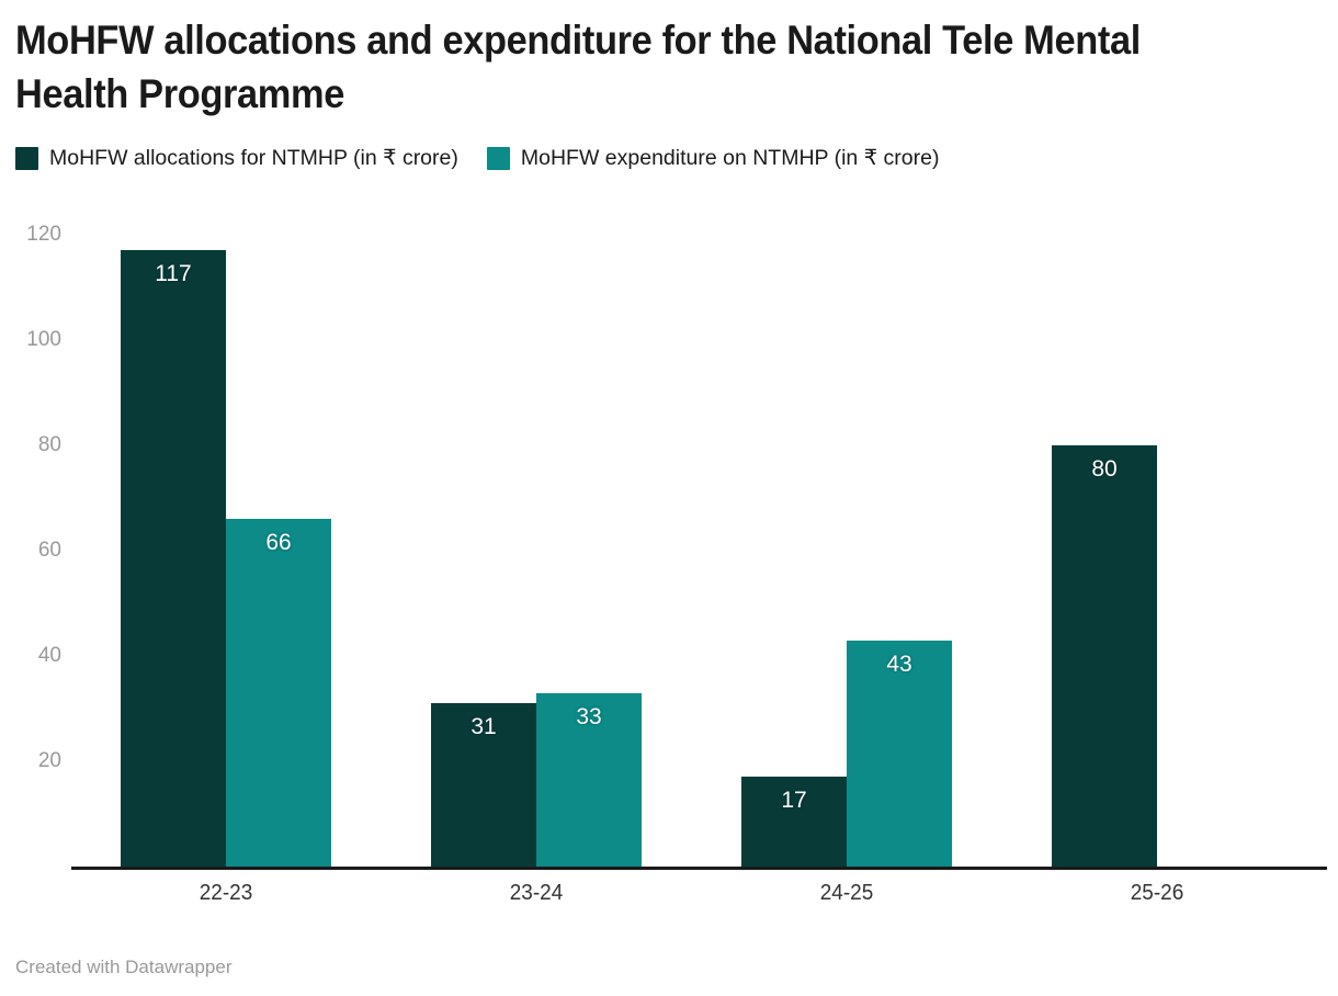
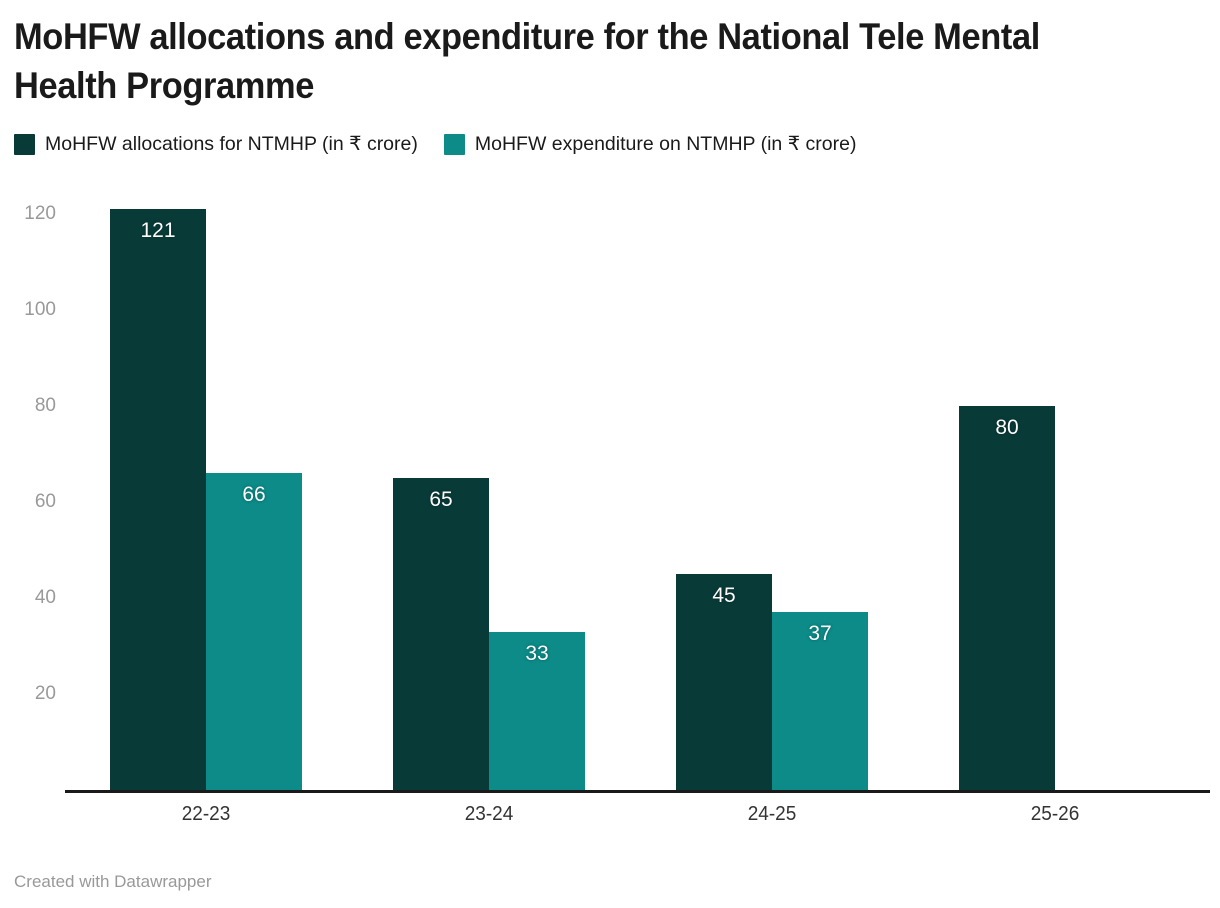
MoHFW allocations for NTMHP (in ₹ crore)/22-23: 117 -> 121
MoHFW allocations for NTMHP (in ₹ crore)/23-24: 31 -> 65
MoHFW allocations for NTMHP (in ₹ crore)/24-25: 17 -> 45
MoHFW expenditure on NTMHP (in ₹ crore)/24-25: 43 -> 37
